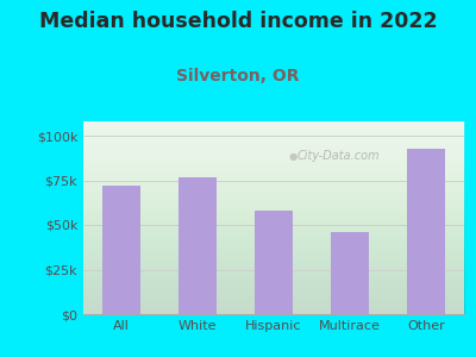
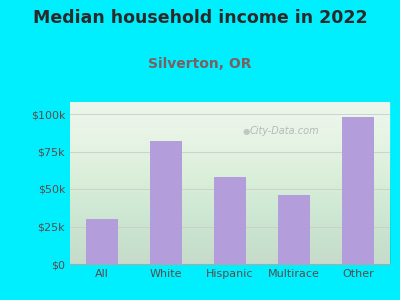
All: $72k -> $30k
White: $77k -> $82k
Other: $93k -> $98k
